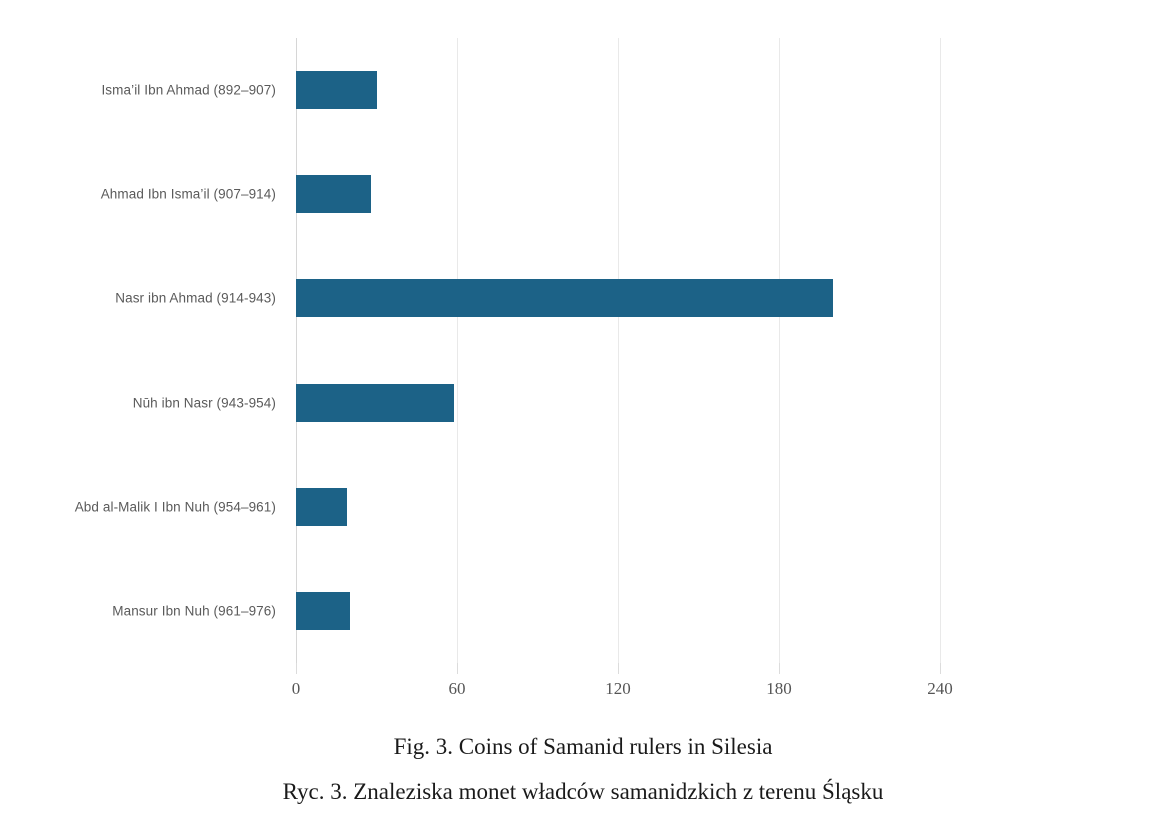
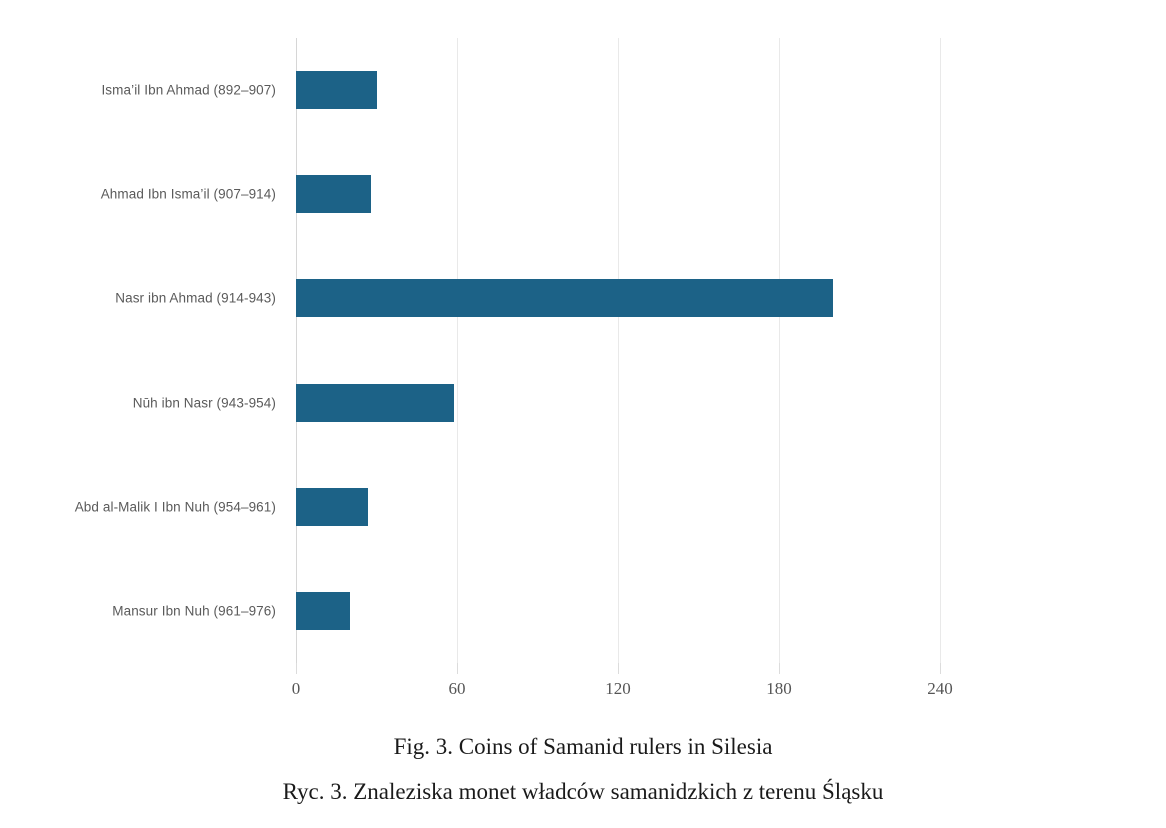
Abd al-Malik I Ibn Nuh (954–961): 19 -> 27
